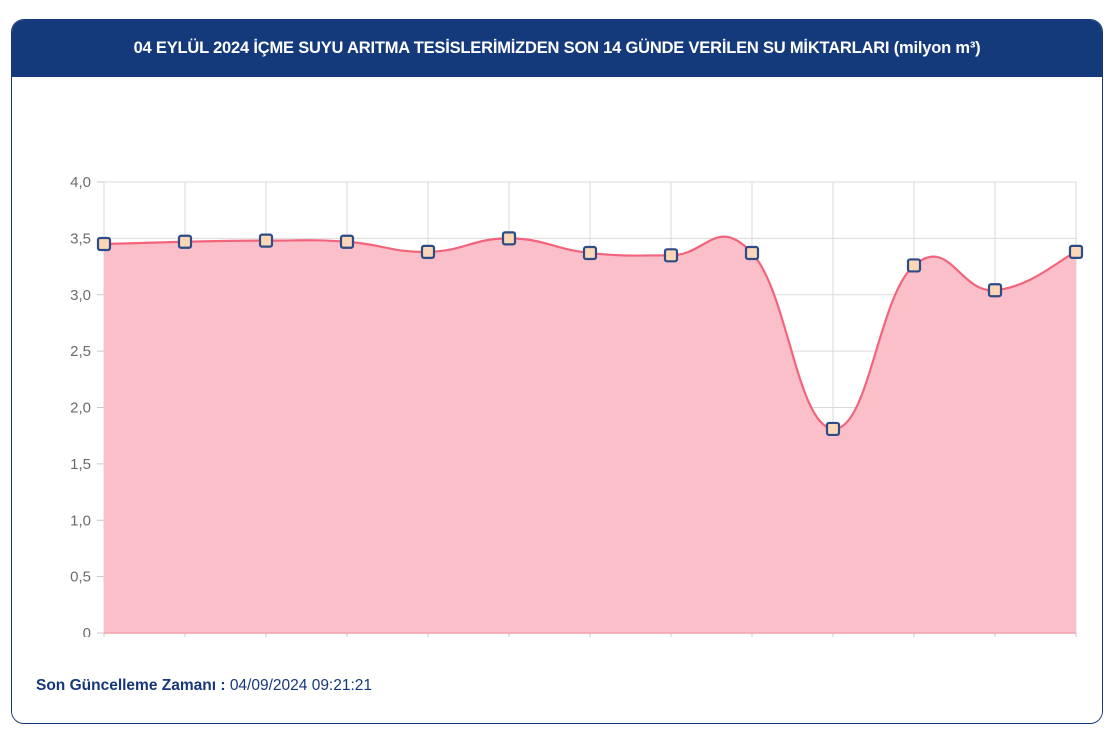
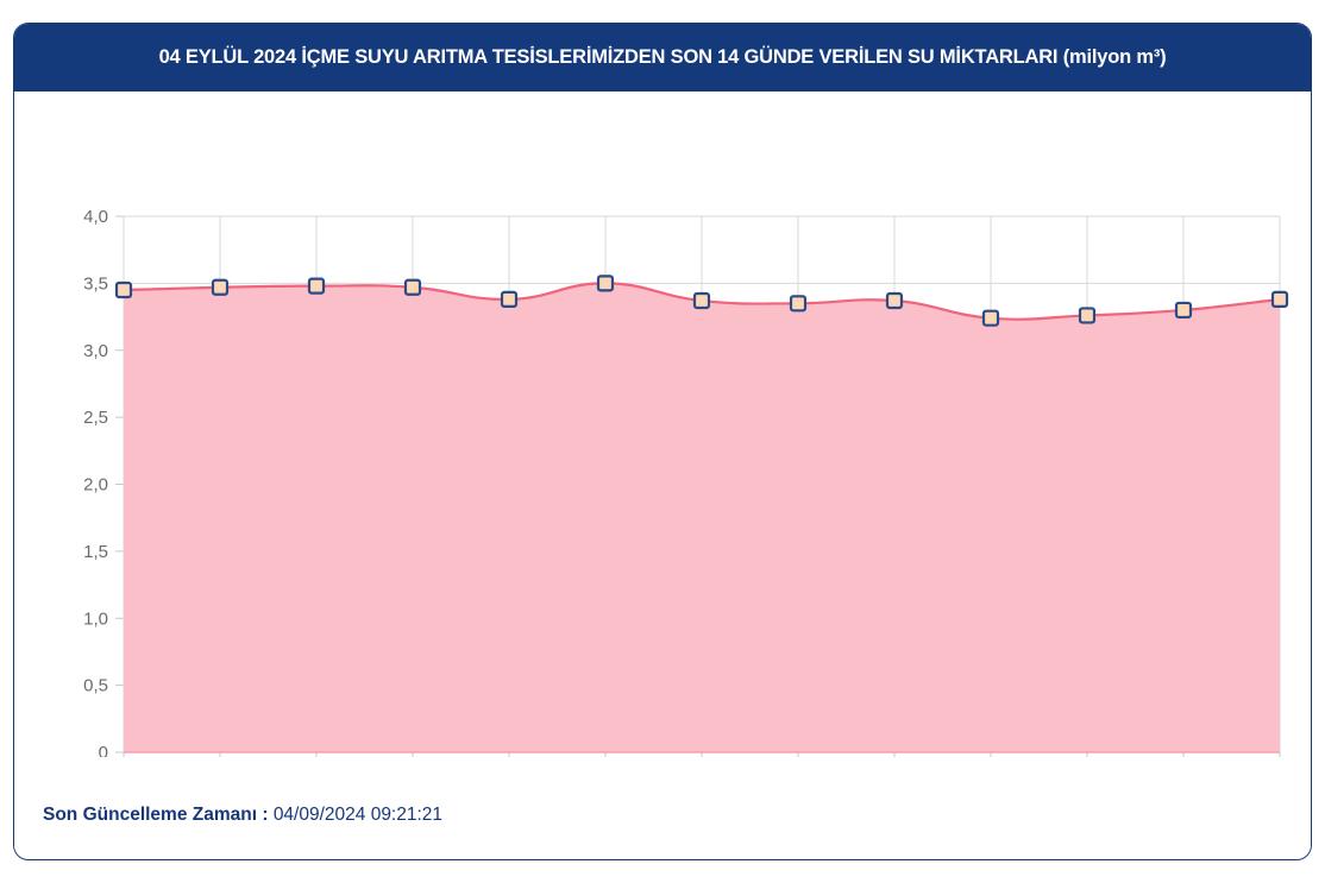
30.08.2024: 1,81 -> 3,24
02.09.2024: 3,04 -> 3,30
